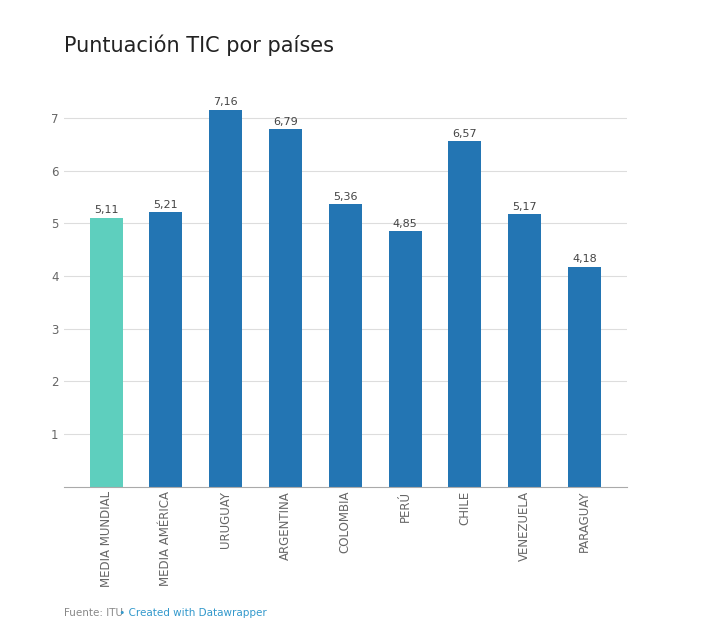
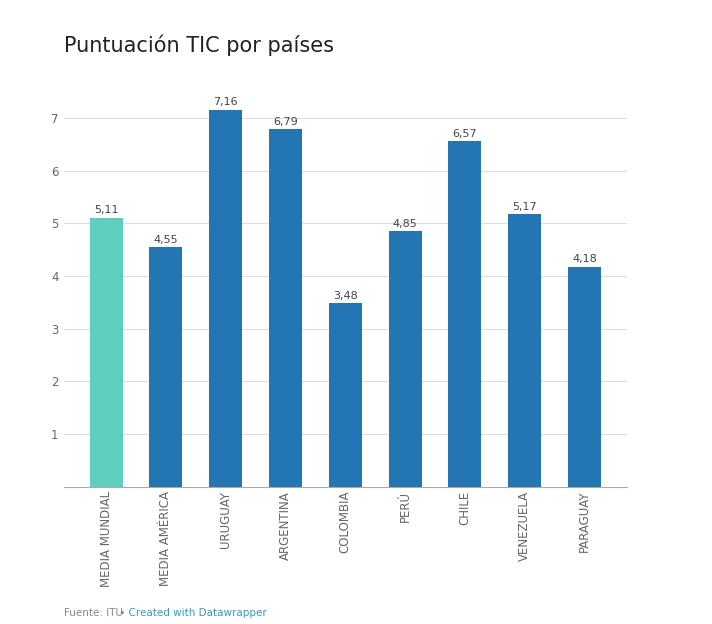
MEDIA AMÉRICA: 5,21 -> 4,55
COLOMBIA: 5,36 -> 3,48
